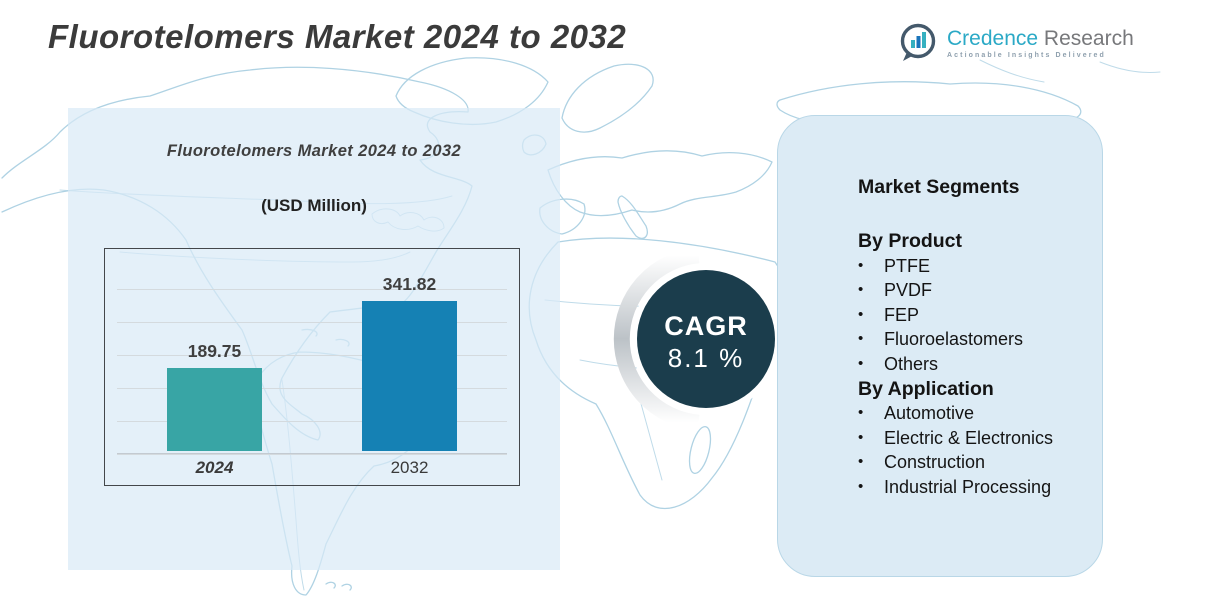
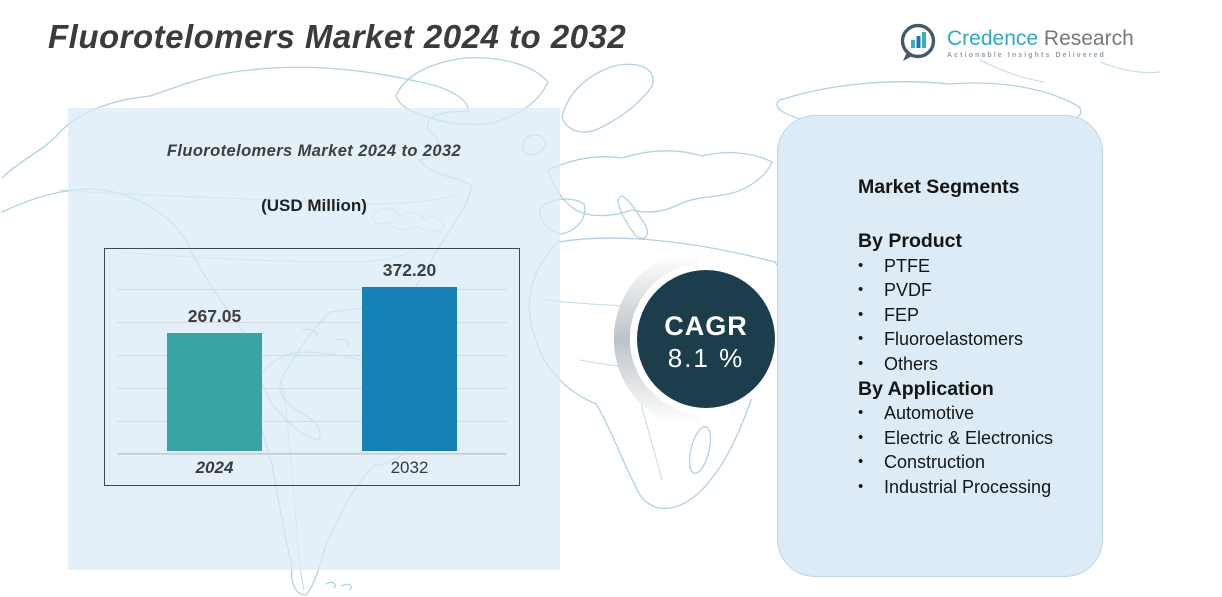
2024: 189.75 -> 267.05
2032: 341.82 -> 372.20
